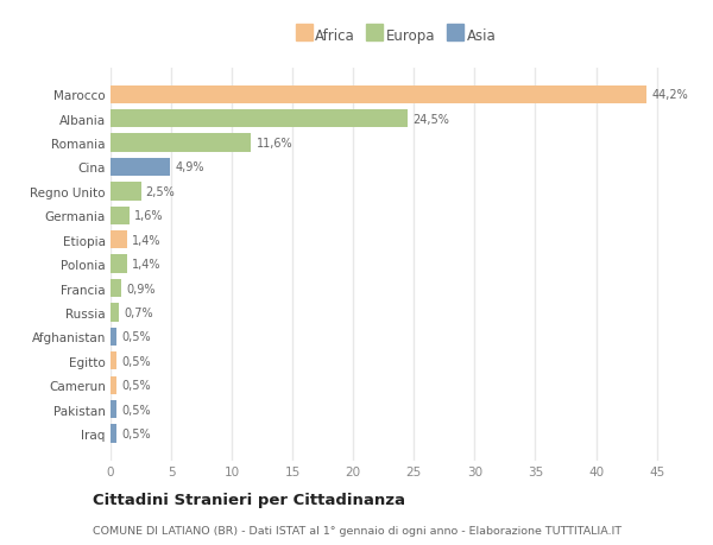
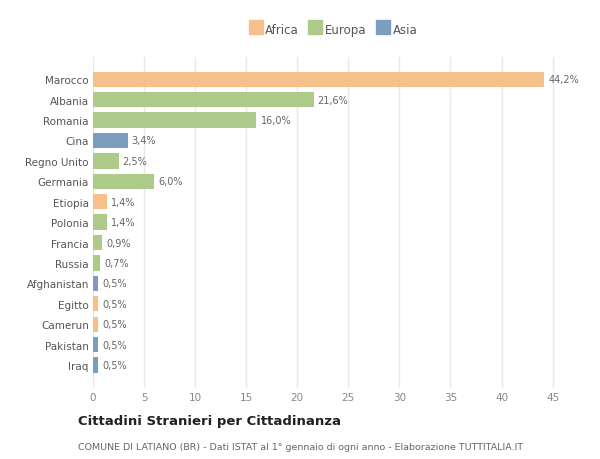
Albania: 24,5% -> 21,6%
Romania: 11,6% -> 16,0%
Cina: 4,9% -> 3,4%
Germania: 1,6% -> 6,0%
